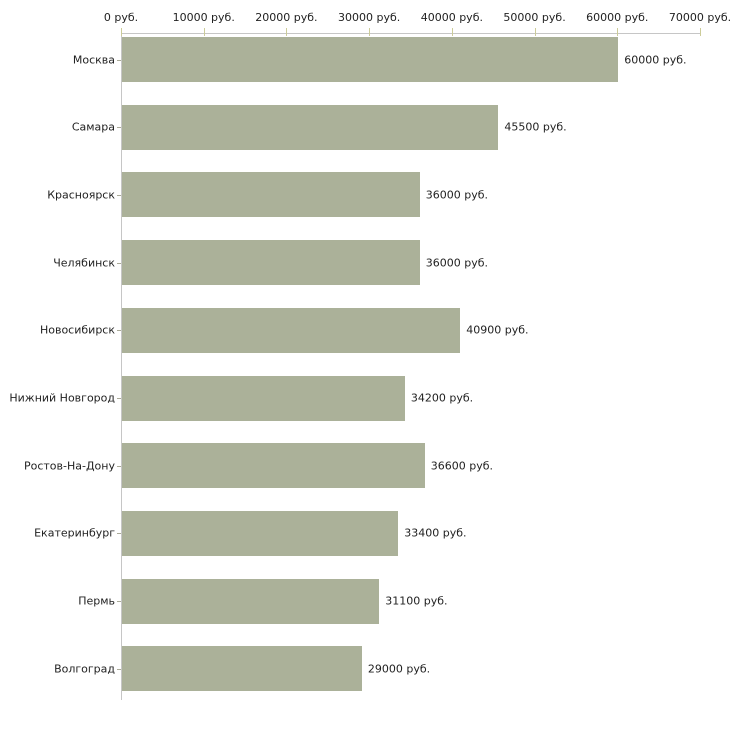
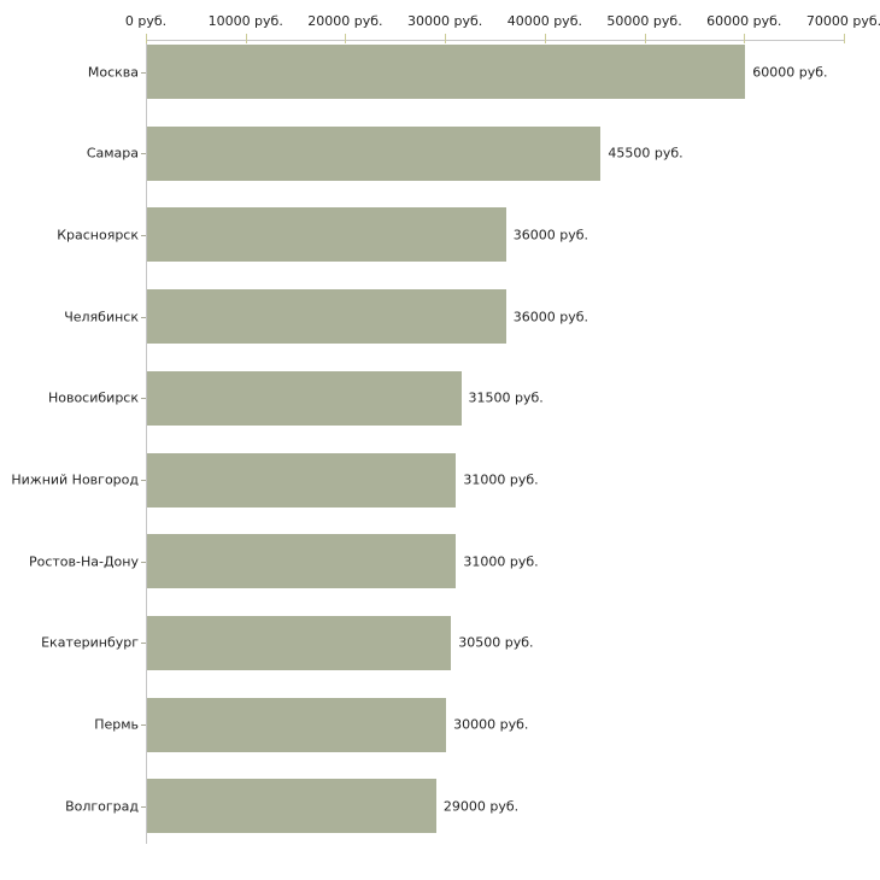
Новосибирск: 40900 -> 31500
Нижний Новгород: 34200 -> 31000
Ростов-На-Дону: 36600 -> 31000
Екатеринбург: 33400 -> 30500
Пермь: 31100 -> 30000
